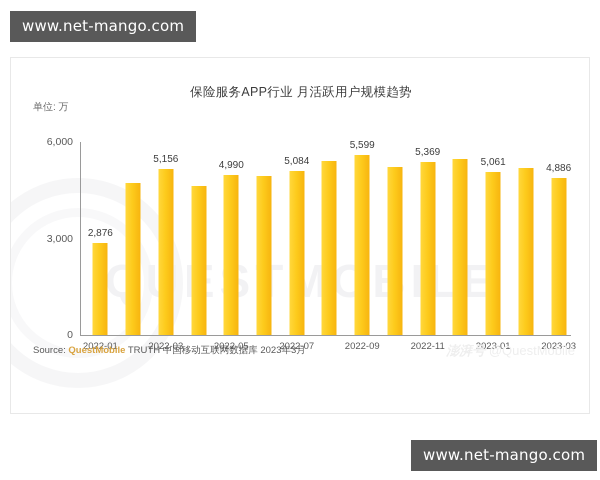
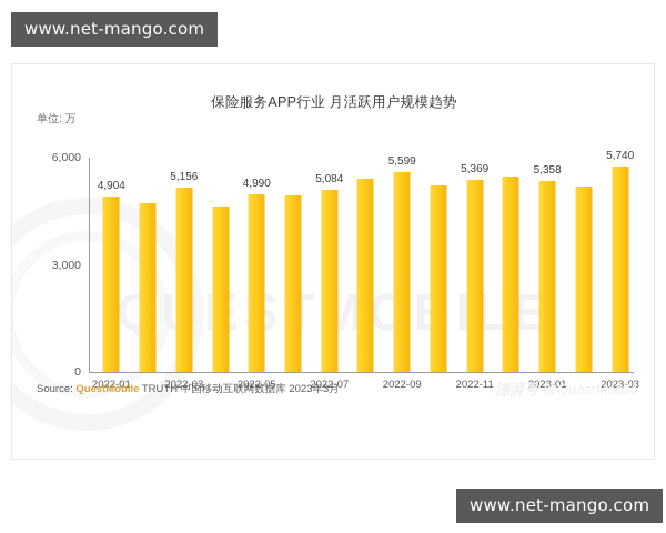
2022-01: 2,876 -> 4,904
2023-01: 5,061 -> 5,358
2023-03: 4,886 -> 5,740
